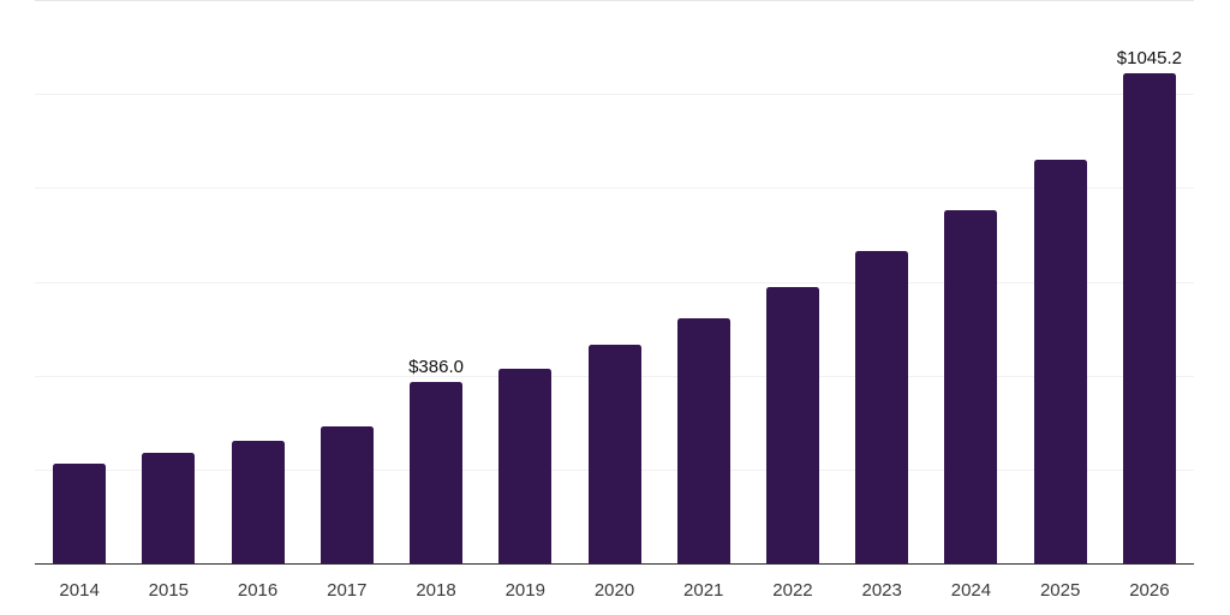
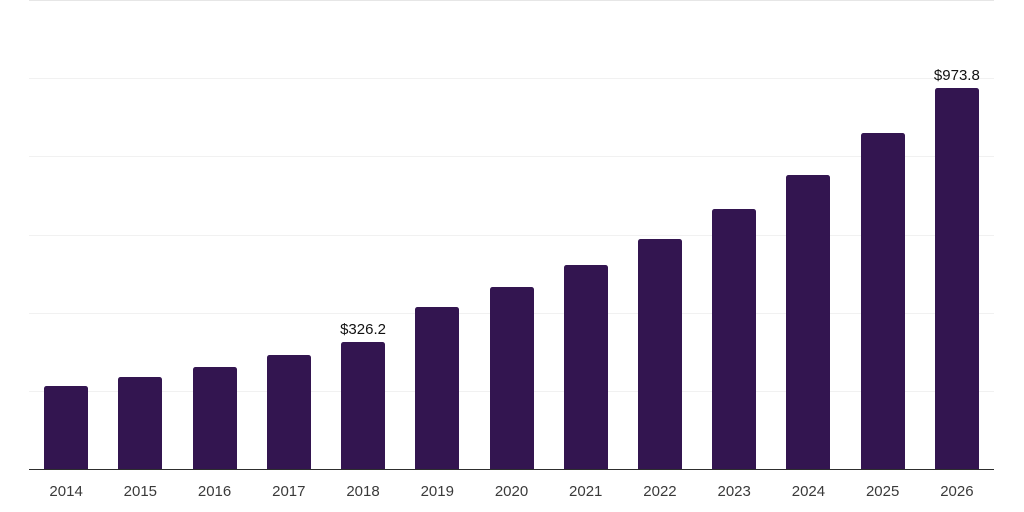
2018: $386.0 -> $326.2
2026: $1045.2 -> $973.8
